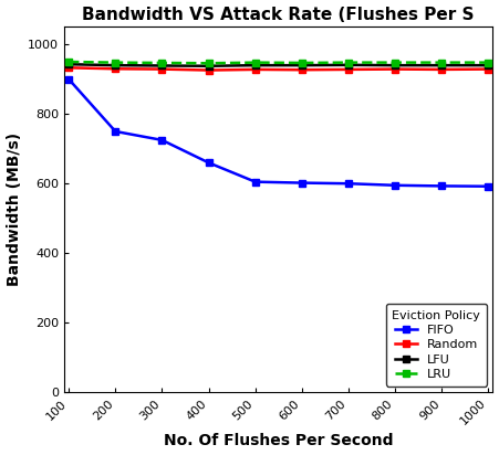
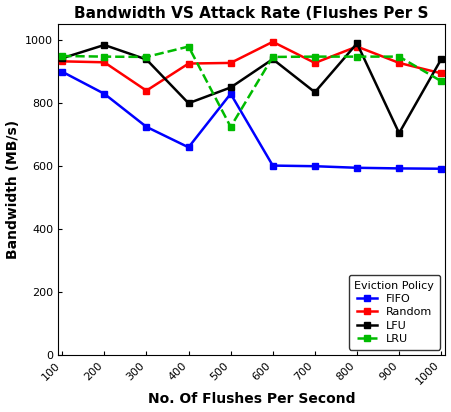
FIFO/200: 750 -> 830
LFU/200: 940 -> 985
Random/300: 929 -> 840
LFU/400: 938 -> 800
LRU/400: 946 -> 980
FIFO/500: 605 -> 830
LFU/500: 940 -> 850
LRU/500: 948 -> 725
Random/600: 927 -> 995
LFU/700: 941 -> 835
Random/800: 929 -> 980
LFU/800: 940 -> 990
LFU/900: 940 -> 705
Random/1000: 929 -> 895
LRU/1000: 948 -> 870
